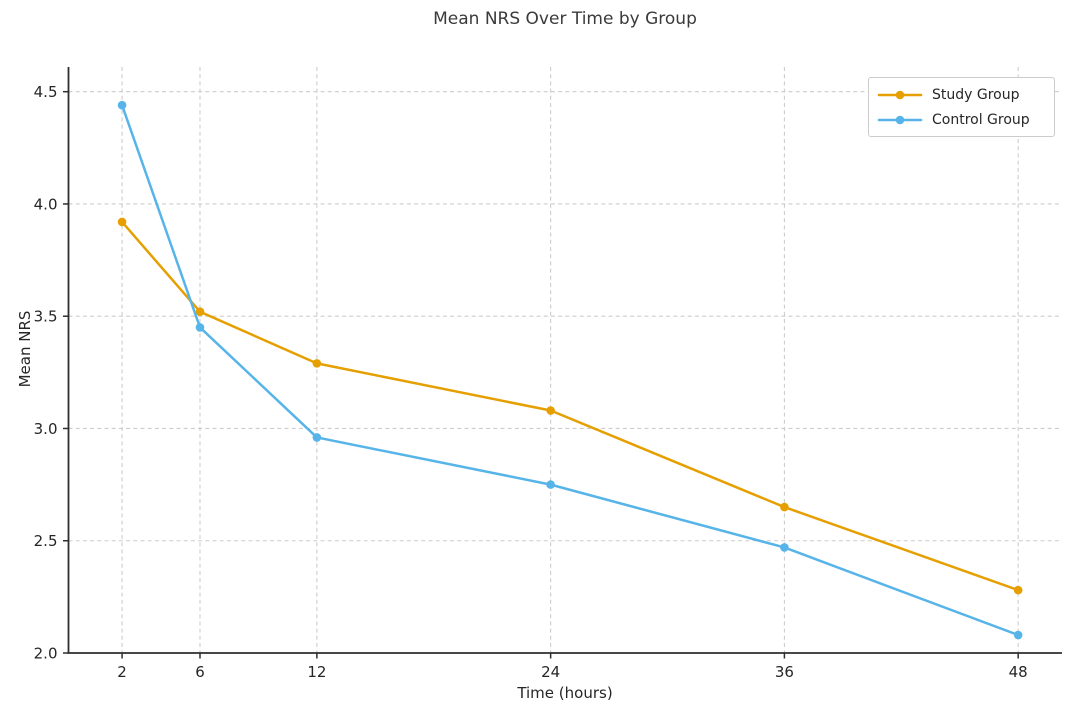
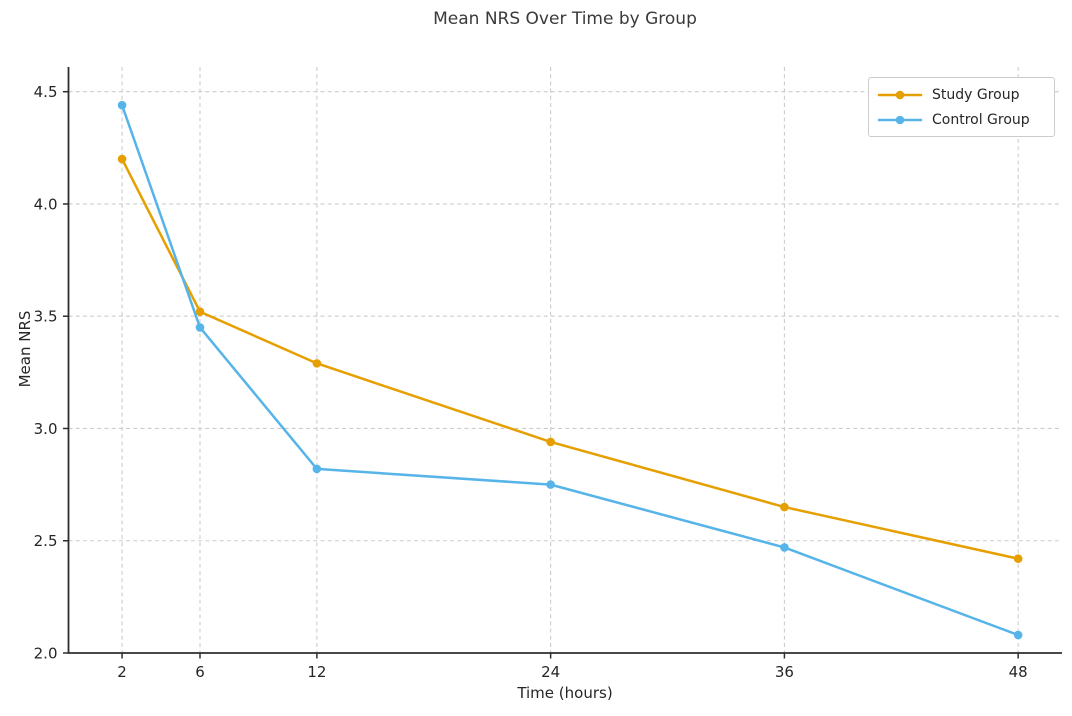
Study Group/2: 3.92 -> 4.20
Control Group/12: 2.96 -> 2.82
Study Group/24: 3.08 -> 2.94
Study Group/48: 2.28 -> 2.42
